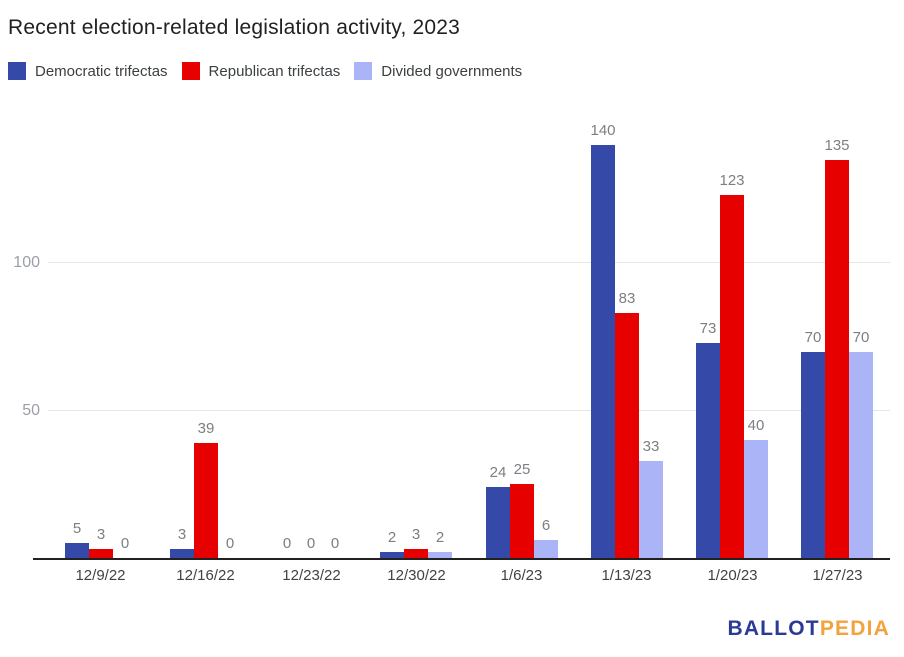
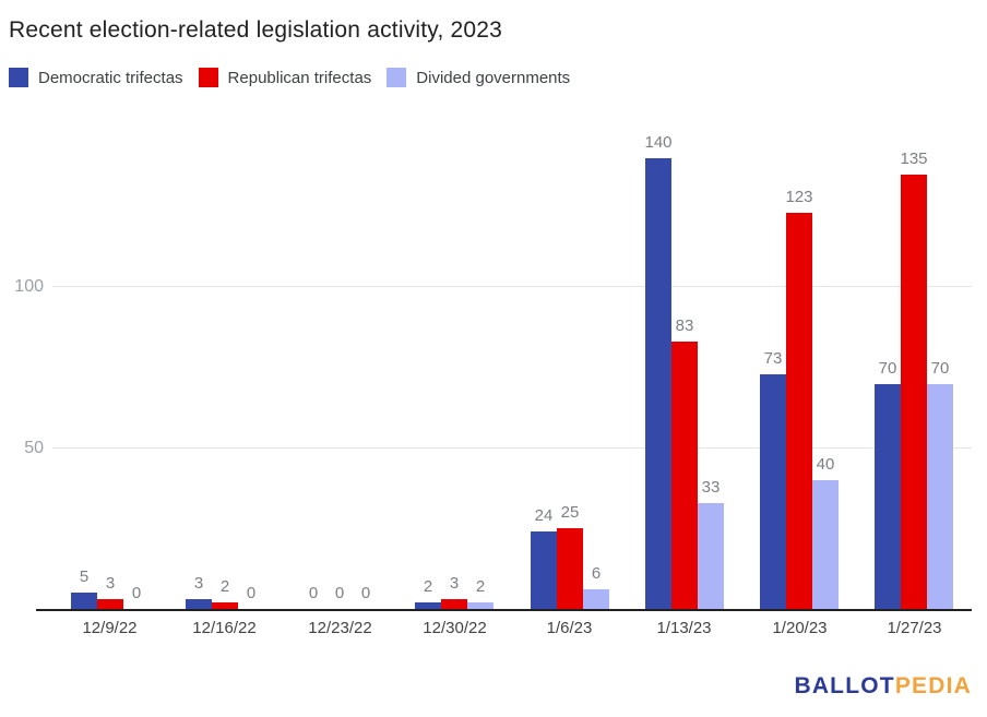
Republican trifectas/12/16/22: 39 -> 2
